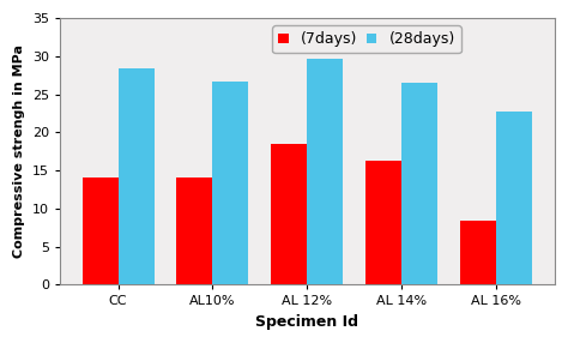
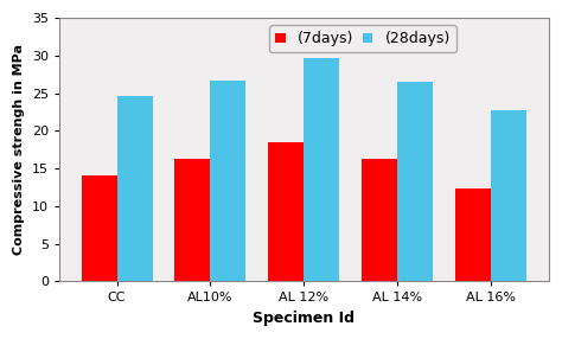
(28days)/CC: 28.4 -> 24.6
(7days)/AL10%: 14.0 -> 16.2
(7days)/AL 16%: 8.4 -> 12.4
